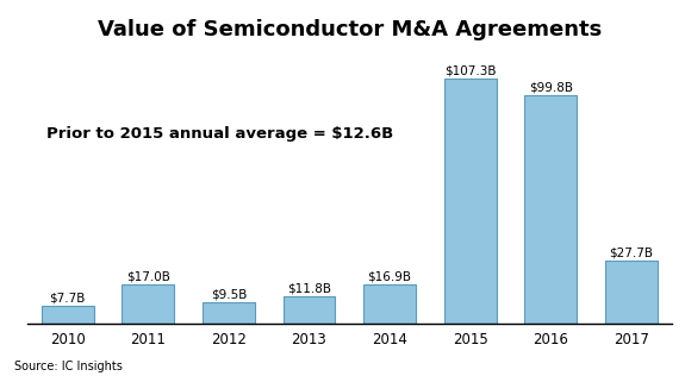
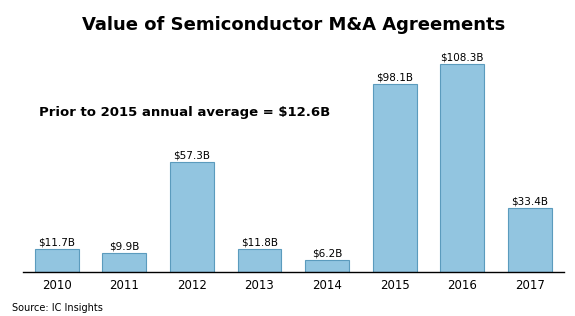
2010: $7.7B -> $11.7B
2011: $17.0B -> $9.9B
2012: $9.5B -> $57.3B
2014: $16.9B -> $6.2B
2015: $107.3B -> $98.1B
2016: $99.8B -> $108.3B
2017: $27.7B -> $33.4B
